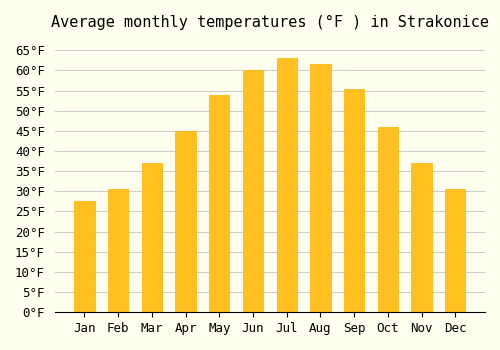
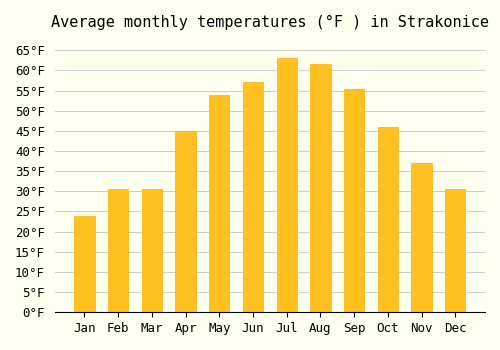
Jan: 27.5°F -> 24.0°F
Mar: 37.0°F -> 30.5°F
Jun: 60.0°F -> 57.0°F
